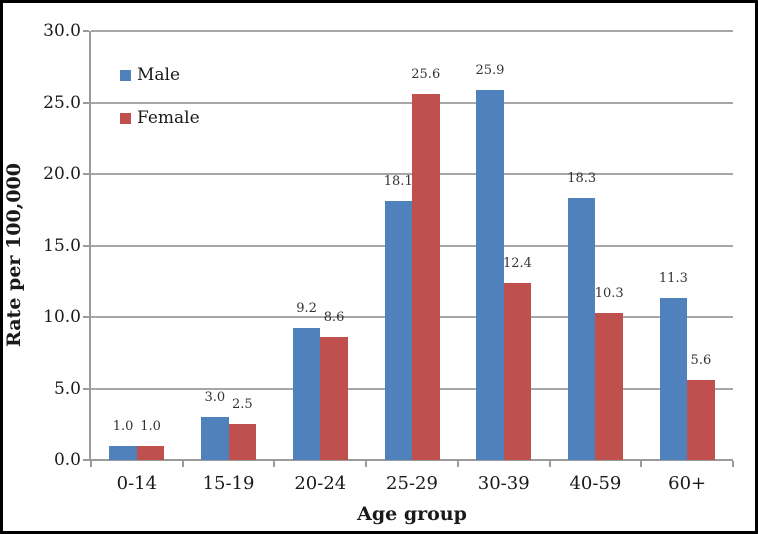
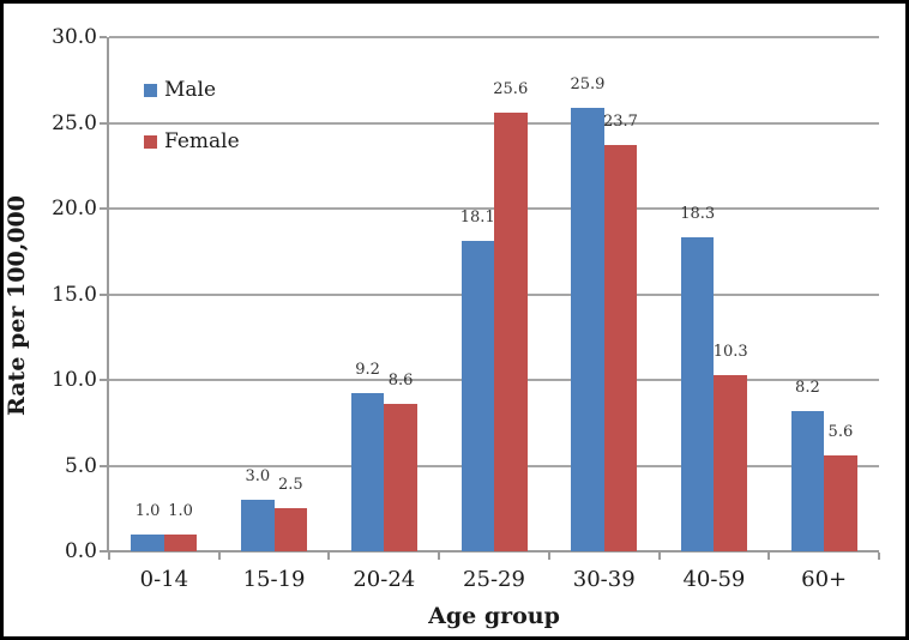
Female/30-39: 12.4 -> 23.7
Male/60+: 11.3 -> 8.2
